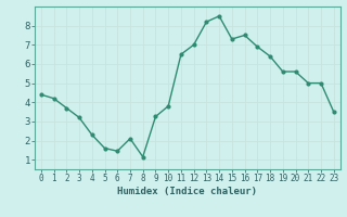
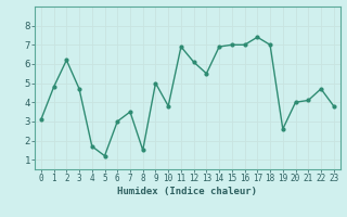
0: 4.4 -> 3.1
1: 4.2 -> 4.8
2: 3.7 -> 6.2
3: 3.2 -> 4.7
4: 2.3 -> 1.7
5: 1.6 -> 1.2
6: 1.4 -> 3.0
7: 2.1 -> 3.5
8: 1.1 -> 1.5
9: 3.2 -> 5.0
11: 6.5 -> 6.9
12: 7.0 -> 6.1
13: 8.2 -> 5.5
14: 8.5 -> 6.9
15: 7.3 -> 7.0
16: 7.5 -> 7.0
17: 6.9 -> 7.4
18: 6.4 -> 7.0
19: 5.6 -> 2.6
20: 5.6 -> 4.0
21: 5.0 -> 4.1
22: 5.0 -> 4.7
23: 3.5 -> 3.8
